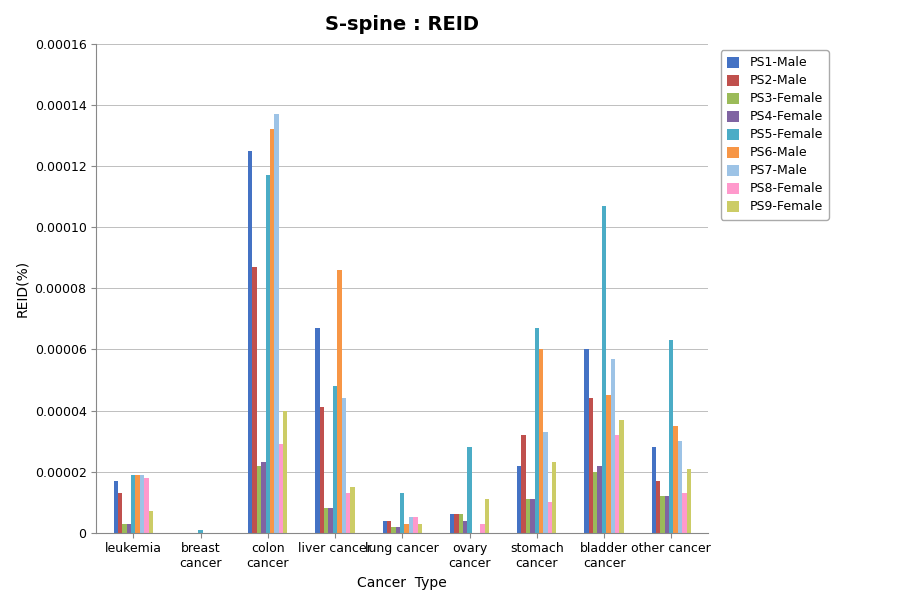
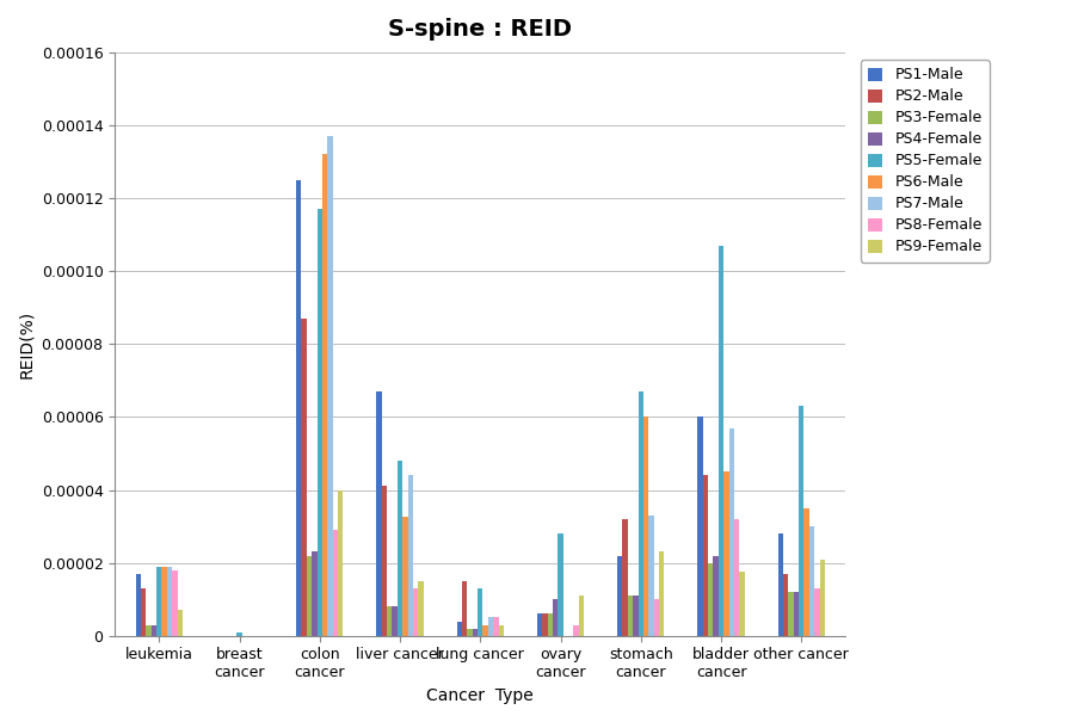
PS6-Male/liver cancer: 0.0000860 -> 0.0000325
PS2-Male/lung cancer: 0.0000040 -> 0.0000150
PS4-Female/ovary cancer: 0.0000040 -> 0.0000100
PS9-Female/bladder cancer: 0.0000370 -> 0.0000175
